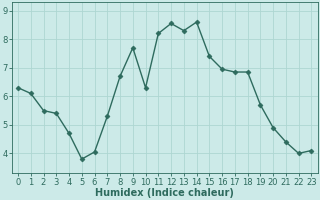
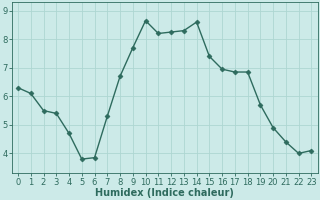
6: 4.05 -> 3.85
10: 6.30 -> 8.65
12: 8.55 -> 8.25
